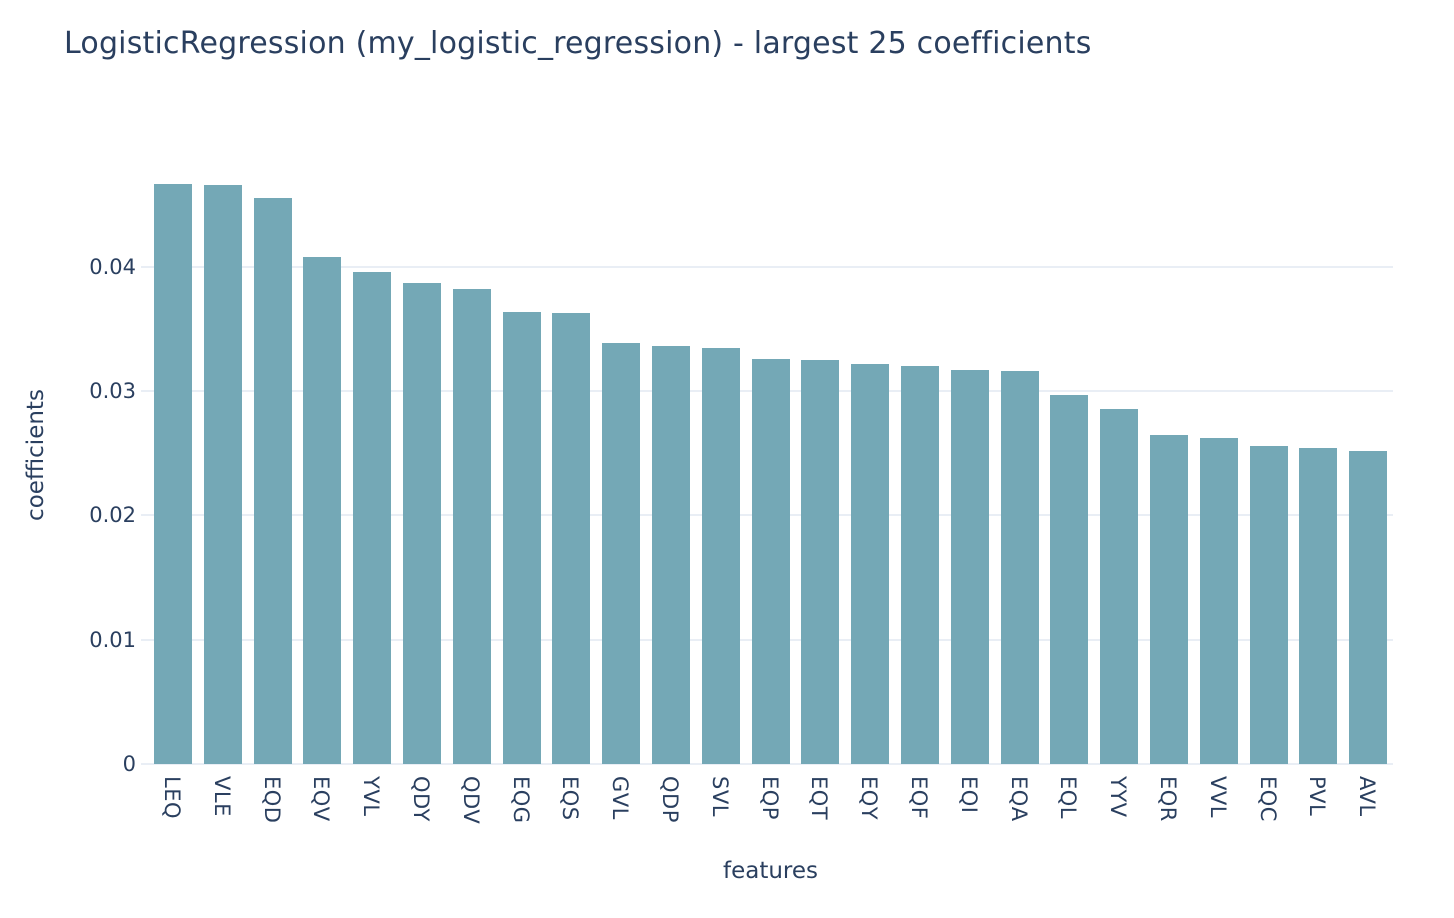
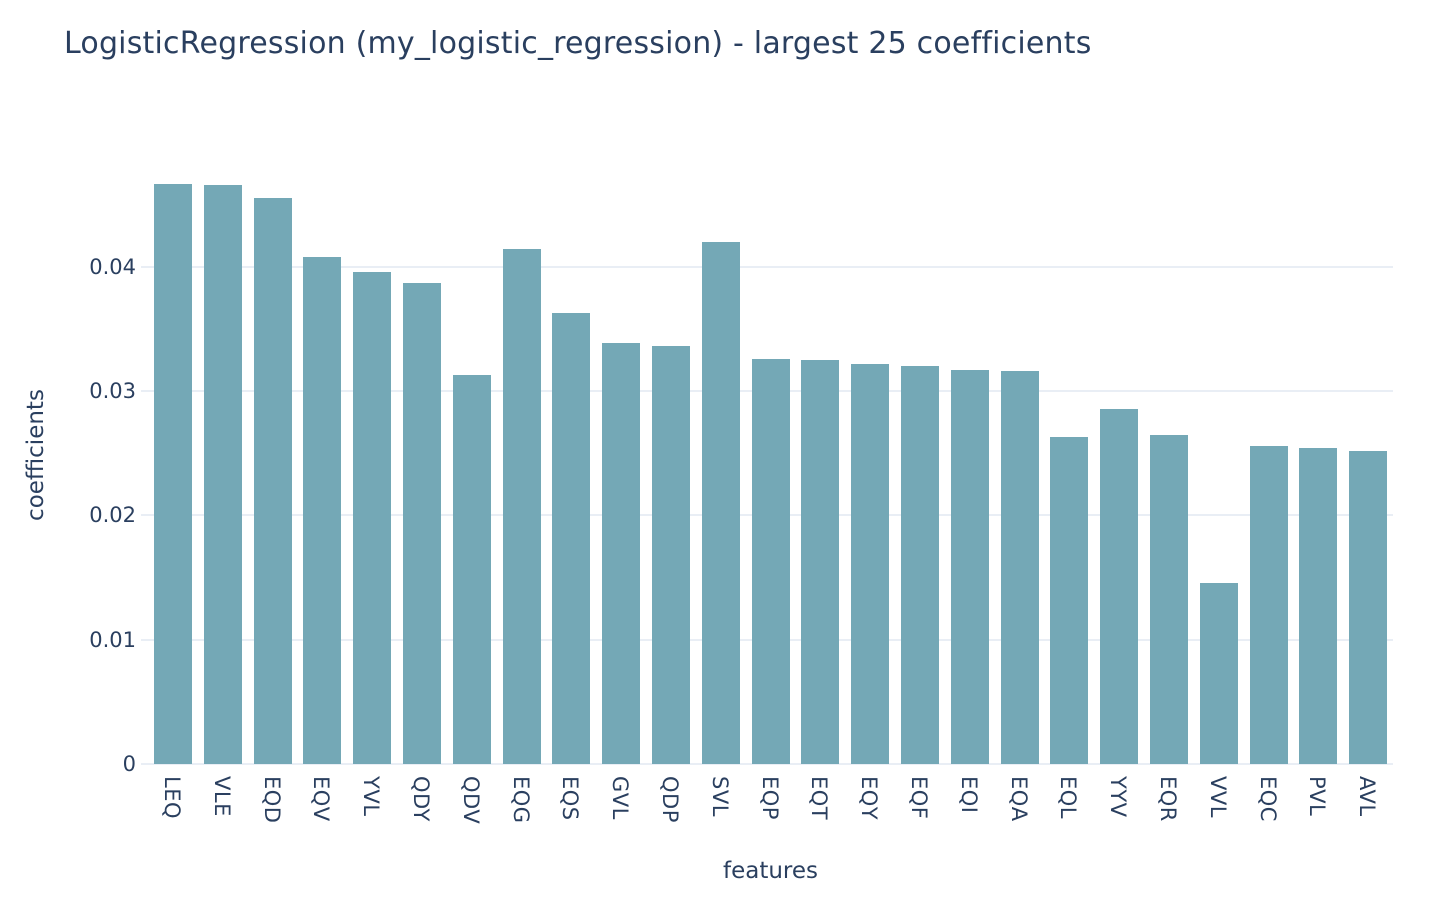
QDV: 0.0382 -> 0.0313
EQG: 0.0364 -> 0.0414
SVL: 0.0335 -> 0.0420
EQL: 0.0297 -> 0.0263
VVL: 0.0262 -> 0.0146
